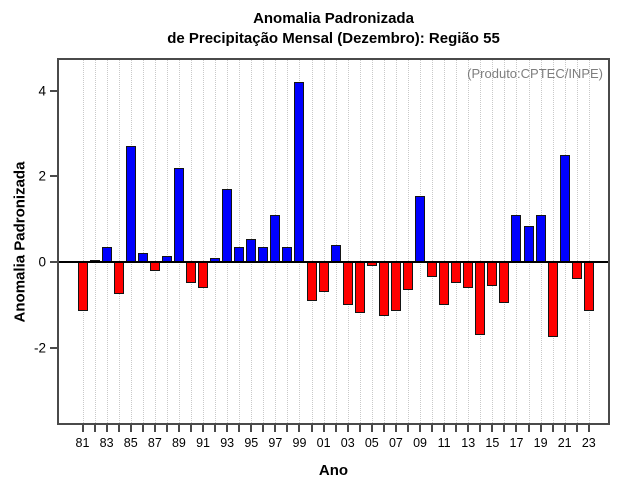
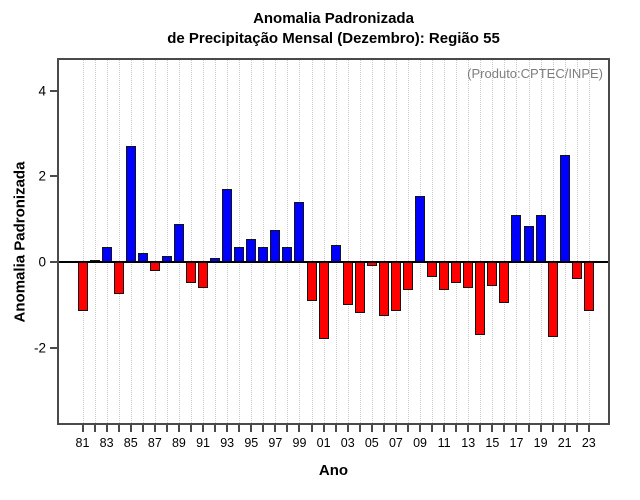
89: 2.2 -> 0.9
97: 1.1 -> 0.8
99: 4.2 -> 1.4
01: -0.7 -> -1.8
11: -1.0 -> -0.7
